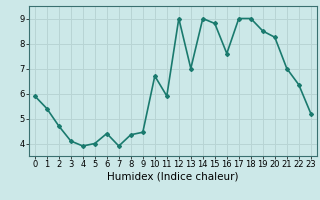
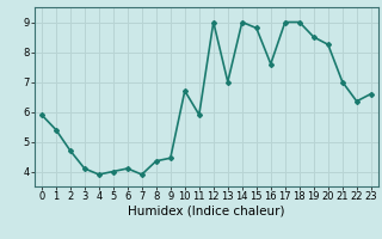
6: 4.40 -> 4.10
23: 5.20 -> 6.60
